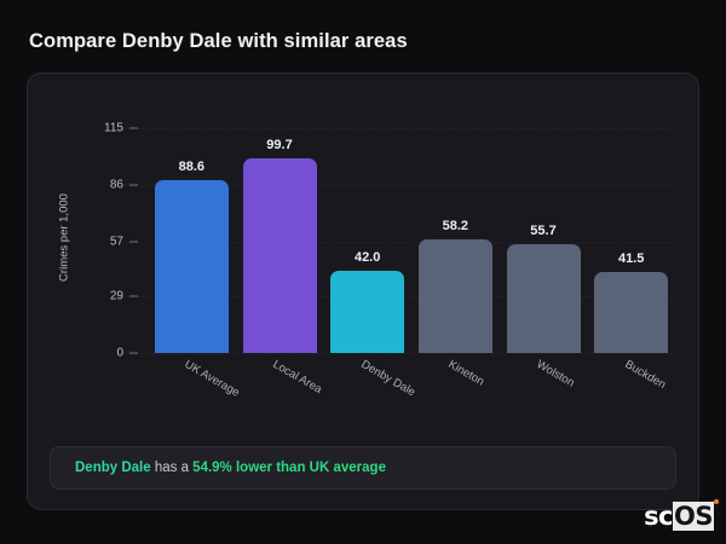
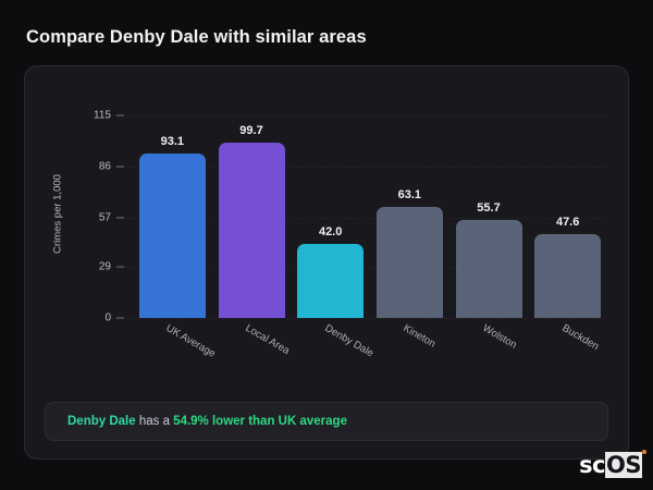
UK Average: 88.6 -> 93.1
Kineton: 58.2 -> 63.1
Buckden: 41.5 -> 47.6
